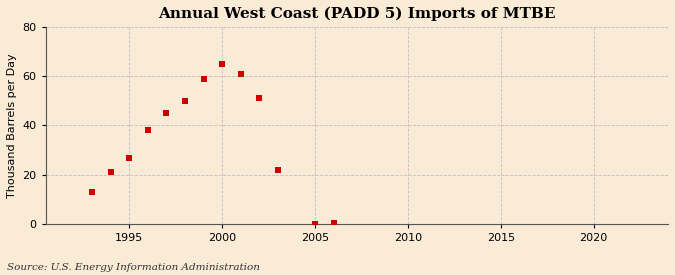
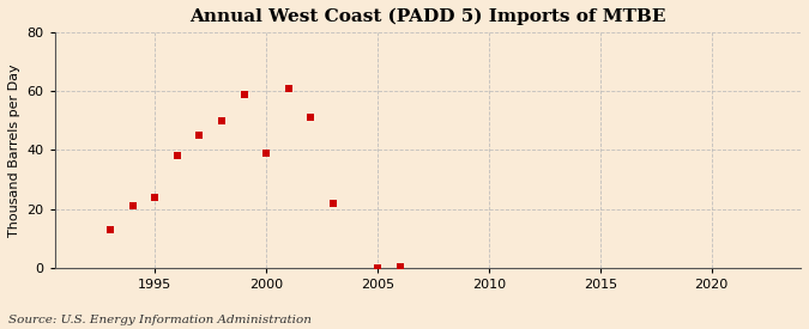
1995: 27.0 -> 24.0
2000: 65.0 -> 39.0
